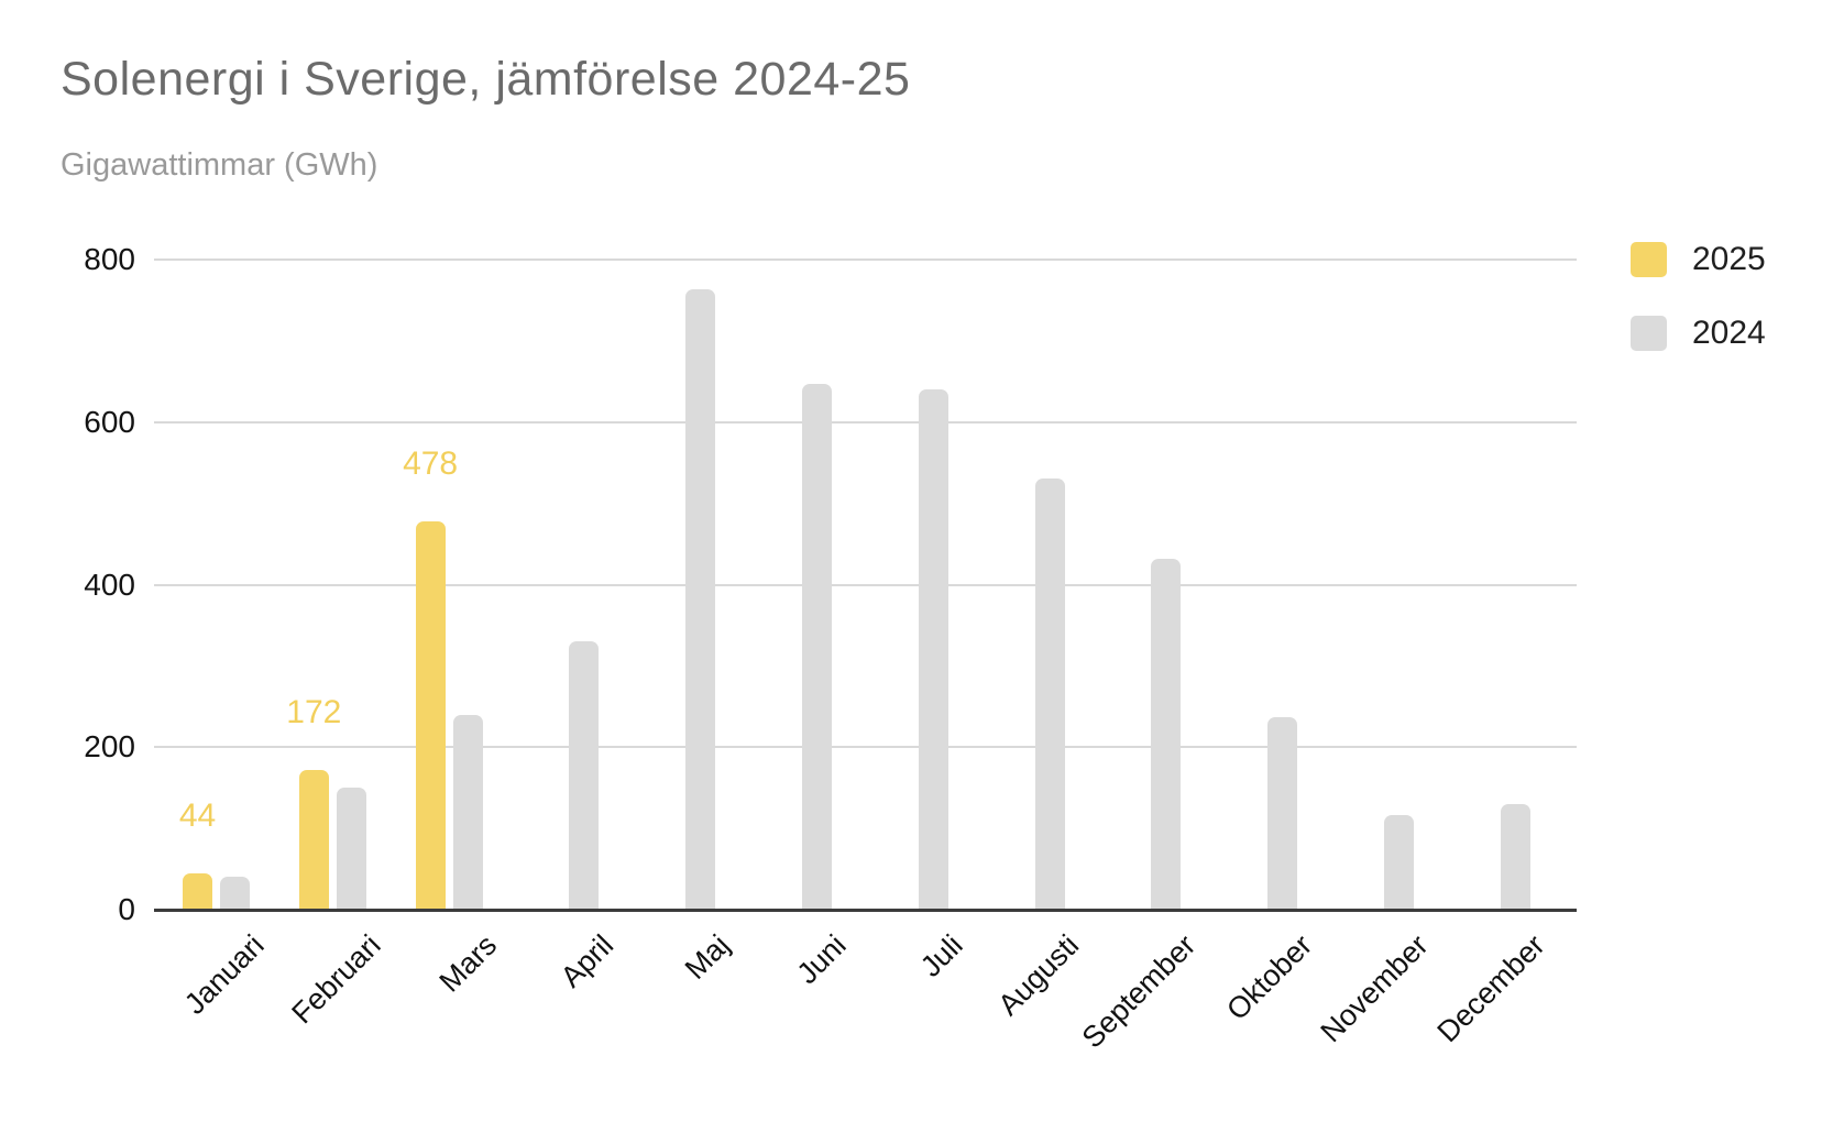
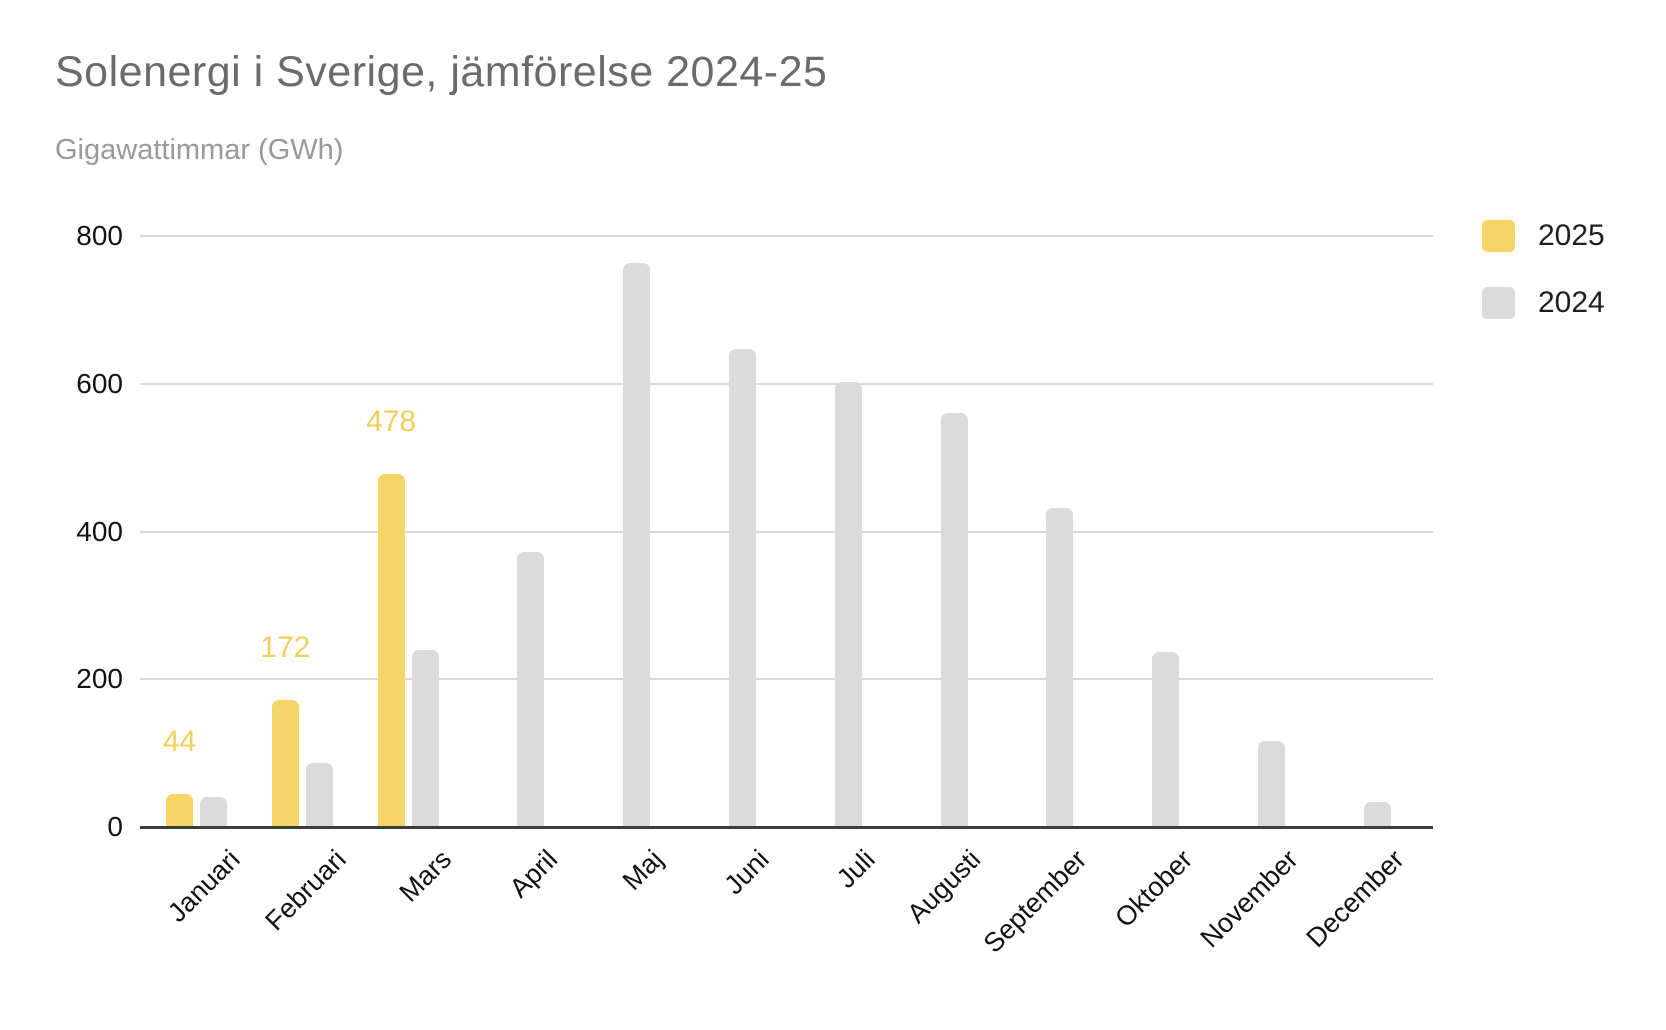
2024/Februari: 150 -> 90
2024/April: 330 -> 370
2024/Juli: 640 -> 600
2024/Augusti: 530 -> 560
2024/December: 130 -> 30
